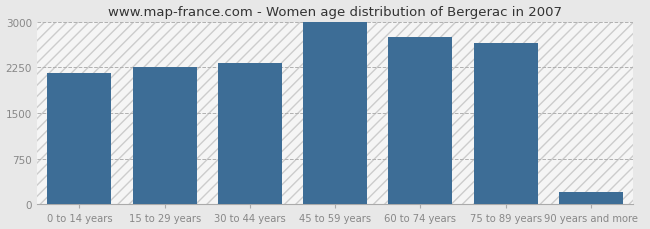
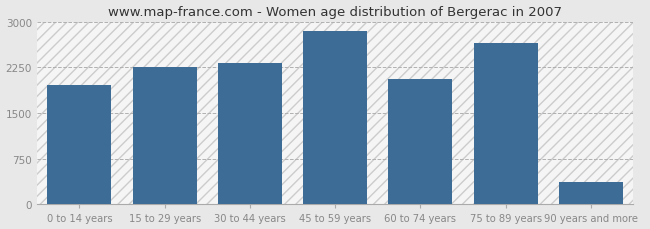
0 to 14 years: 2150 -> 1960
45 to 59 years: 3000 -> 2840
60 to 74 years: 2750 -> 2060
90 years and more: 200 -> 360
